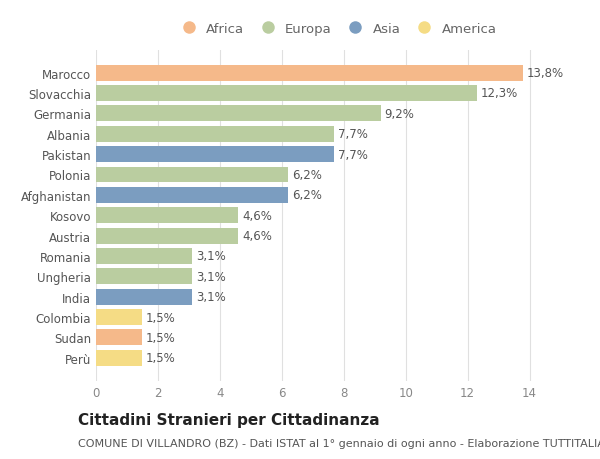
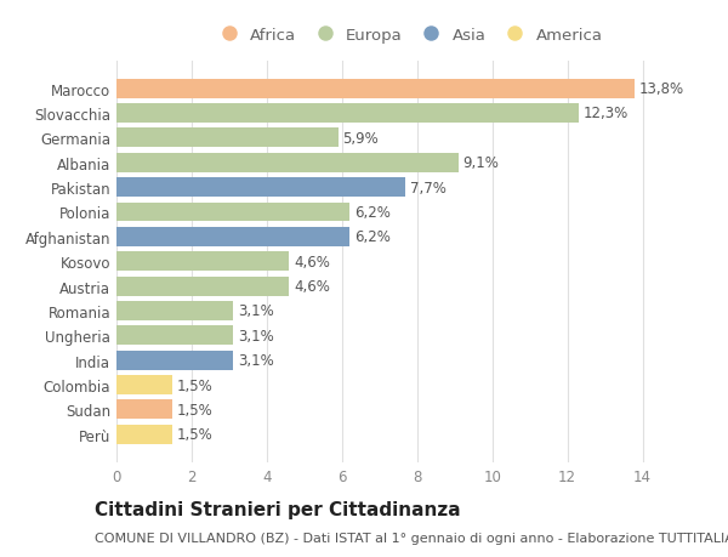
Germania: 9,2% -> 5,9%
Albania: 7,7% -> 9,1%
